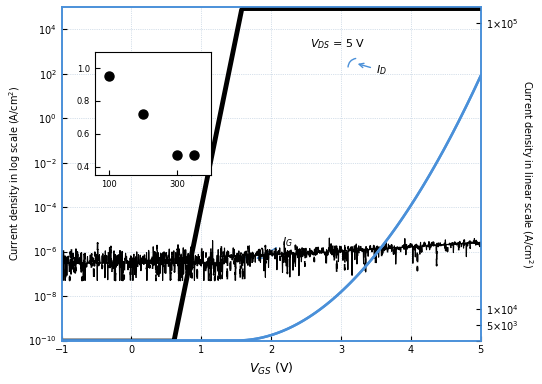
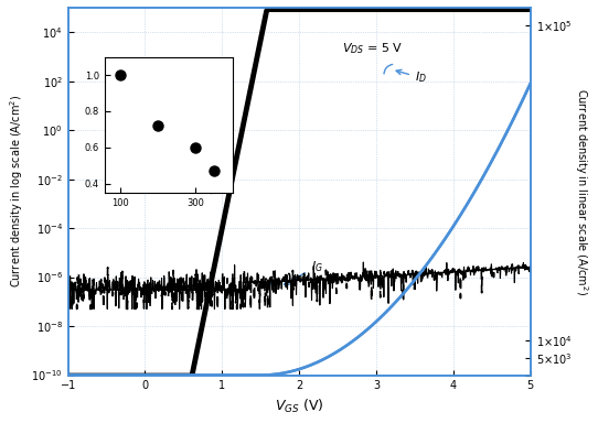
100: 0.95 -> 1.00
300: 0.47 -> 0.60
